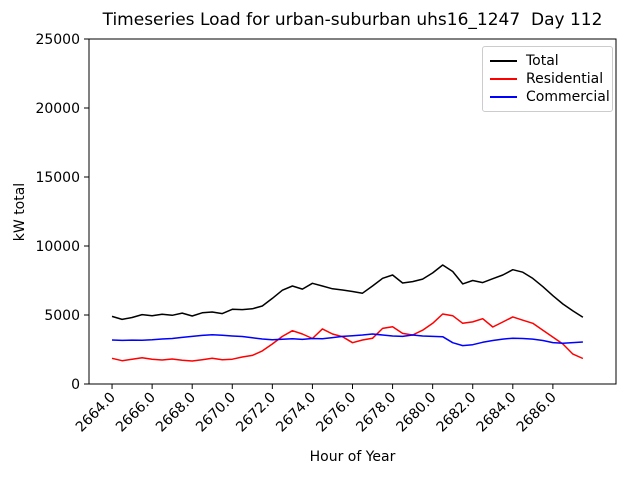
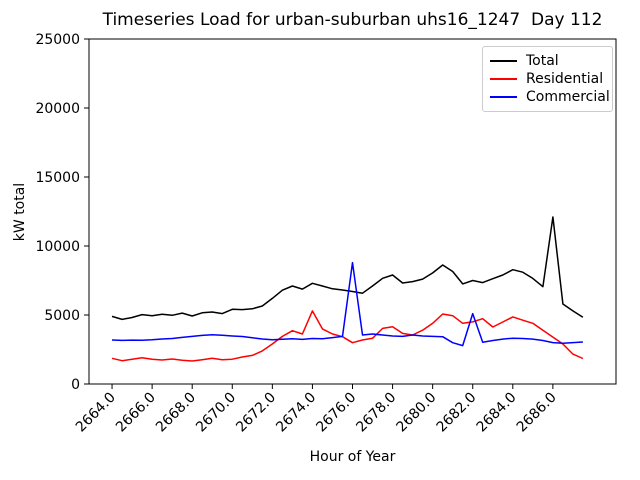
Residential/2674.0: 3300 -> 5300
Commercial/2676.0: 3500 -> 8800
Commercial/2682.0: 2800 -> 5100
Total/2686.0: 6400 -> 12100
